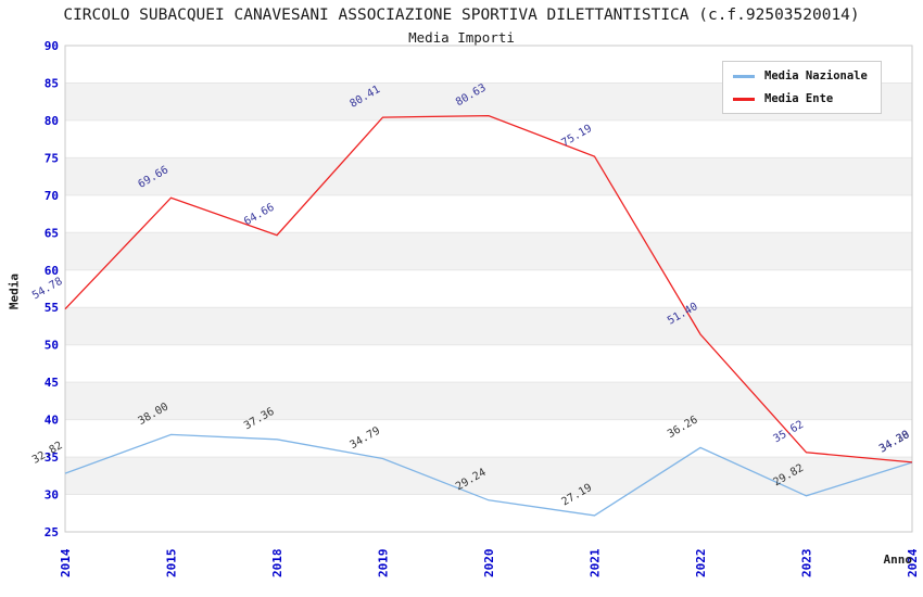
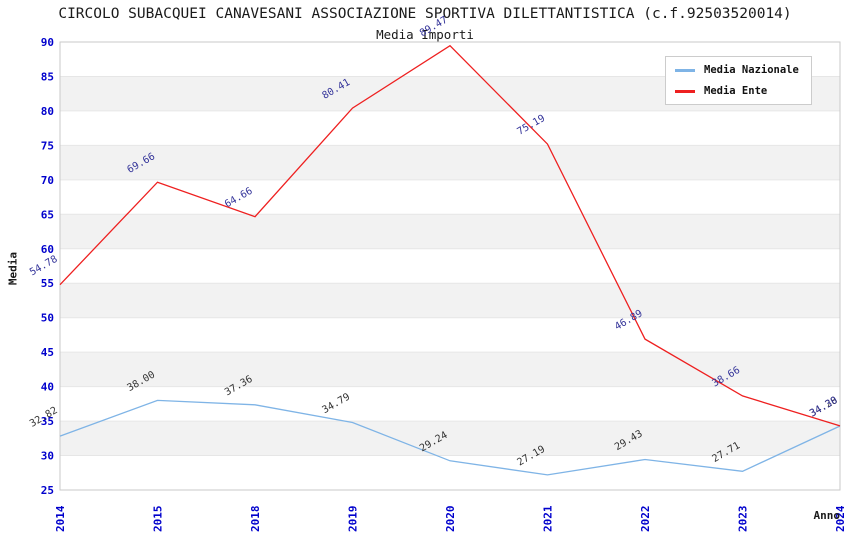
Media Ente/2020: 80.63 -> 89.47
Media Nazionale/2022: 36.26 -> 29.43
Media Ente/2022: 51.40 -> 46.89
Media Nazionale/2023: 29.82 -> 27.71
Media Ente/2023: 35.62 -> 38.66
